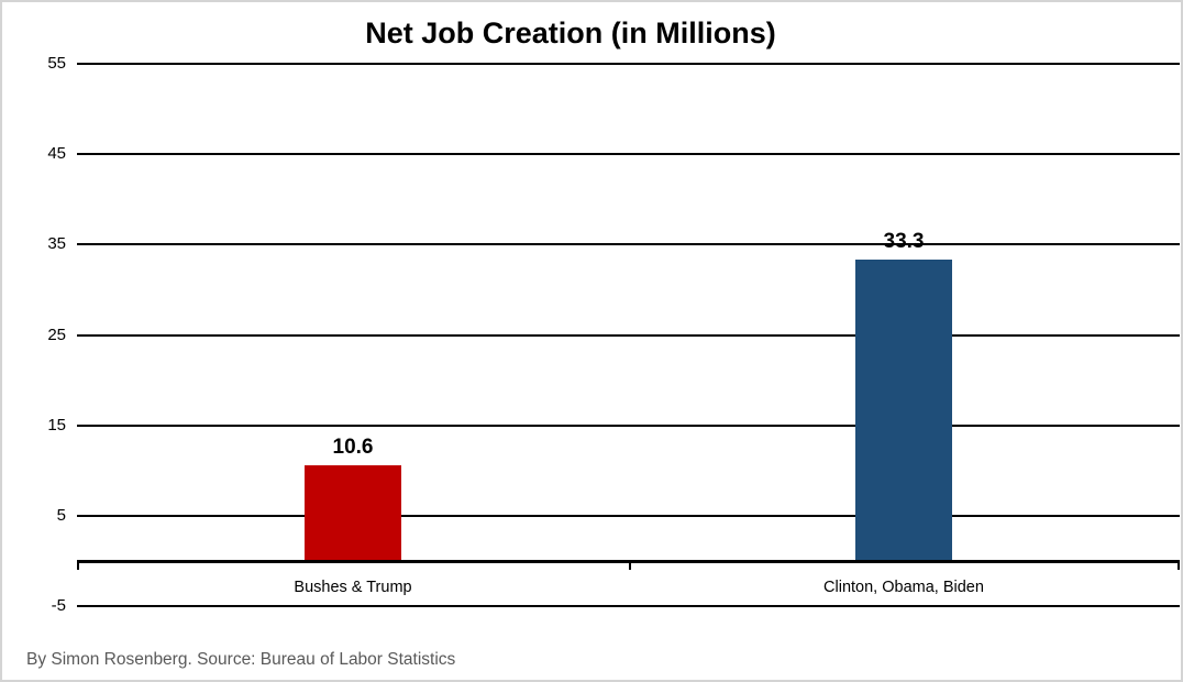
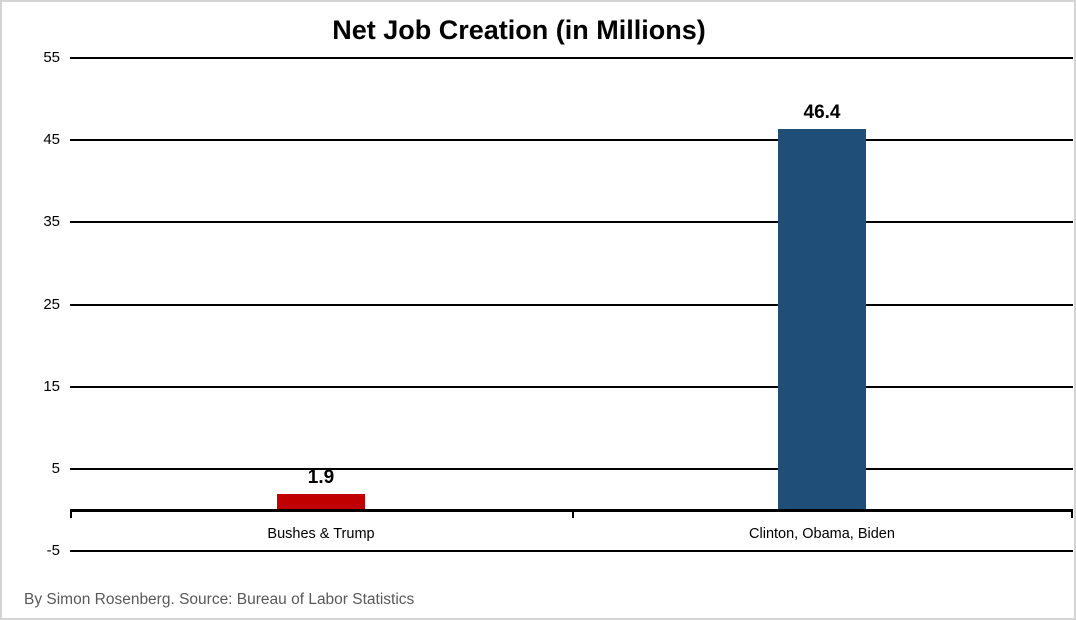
Bushes & Trump: 10.6 -> 1.9
Clinton, Obama, Biden: 33.3 -> 46.4
